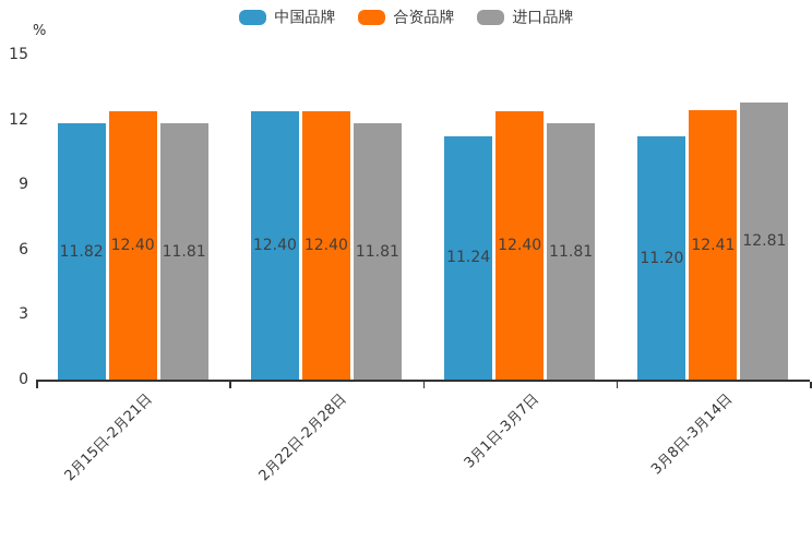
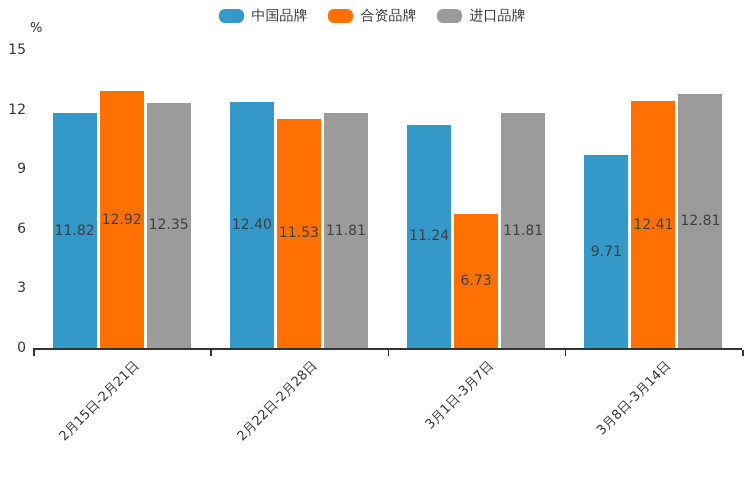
合资品牌/2月15日-2月21日: 12.40 -> 12.92
进口品牌/2月15日-2月21日: 11.81 -> 12.35
合资品牌/2月22日-2月28日: 12.40 -> 11.53
合资品牌/3月1日-3月7日: 12.40 -> 6.73
中国品牌/3月8日-3月14日: 11.20 -> 9.71
